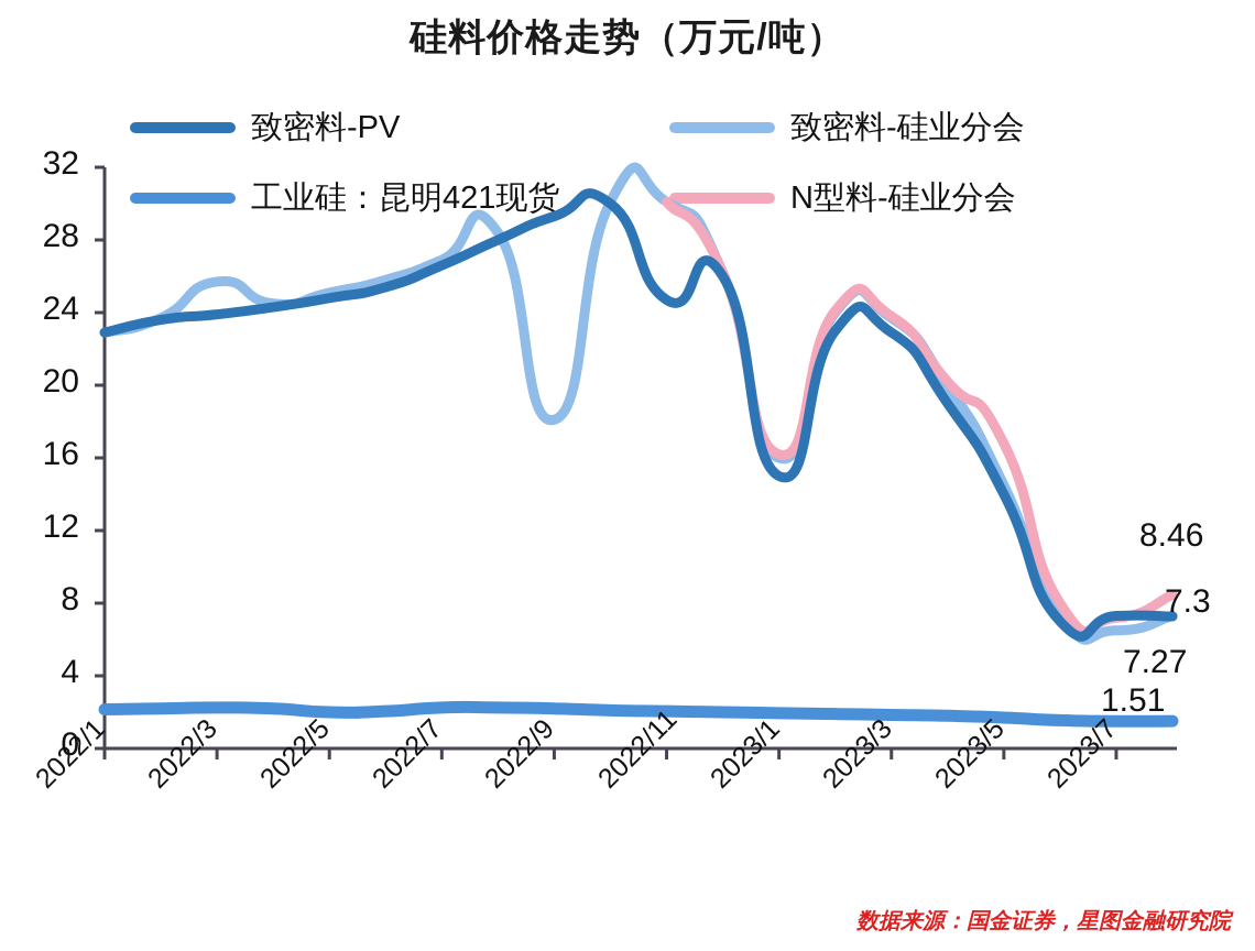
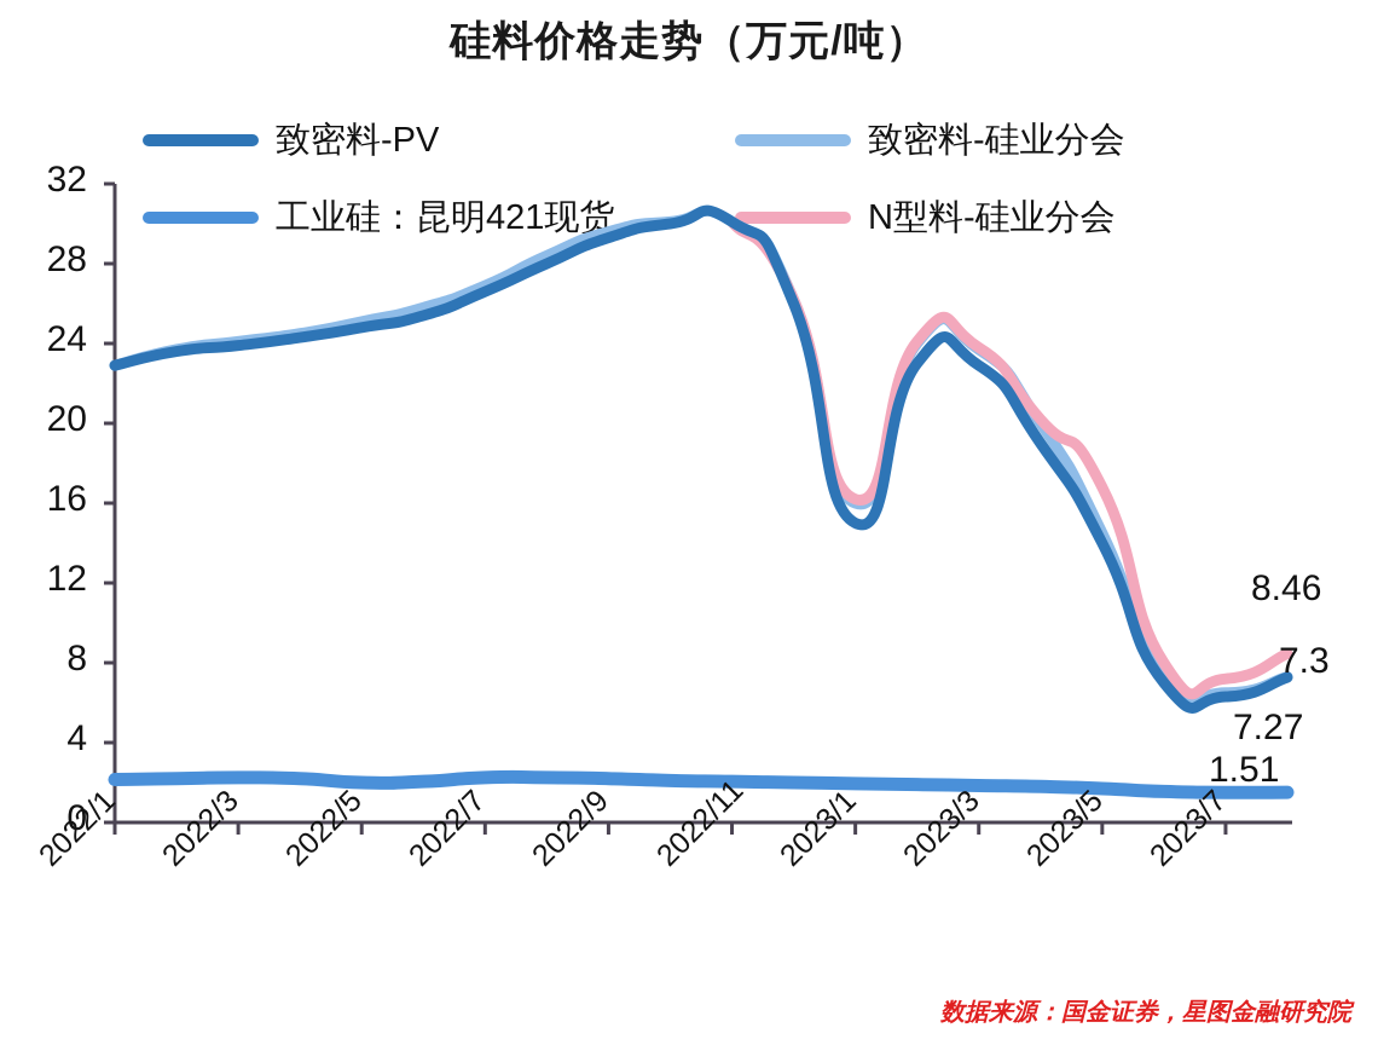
致密料-硅业分会/2022/3: 25.7 -> 24.1
致密料-硅业分会/2022/9: 18.1 -> 29.6
致密料-PV/2022/11: 24.7 -> 30.1
致密料-PV/2023/7: 7.3 -> 6.3
